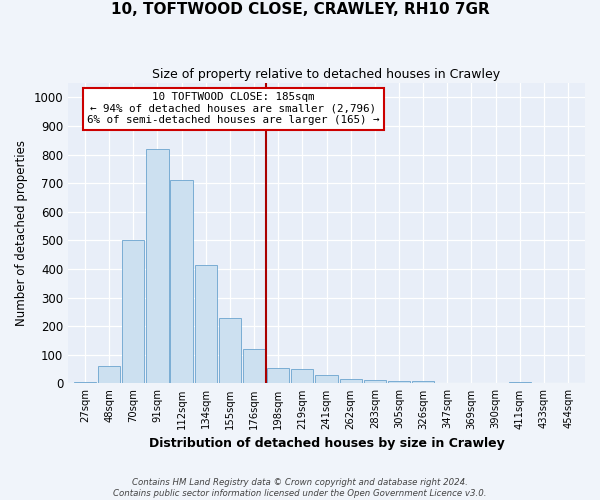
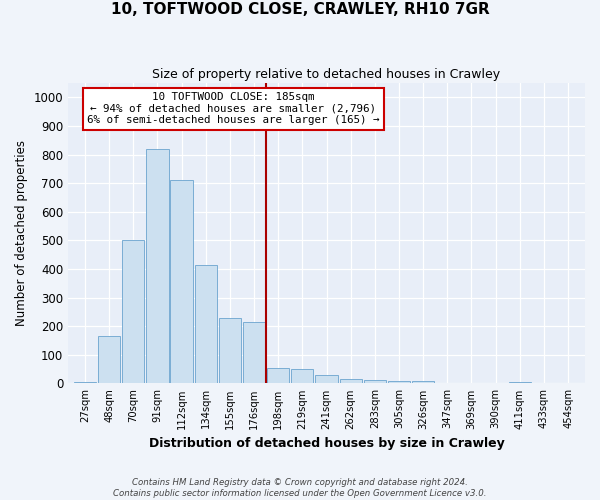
48sqm: 60 -> 165
176sqm: 120 -> 215
